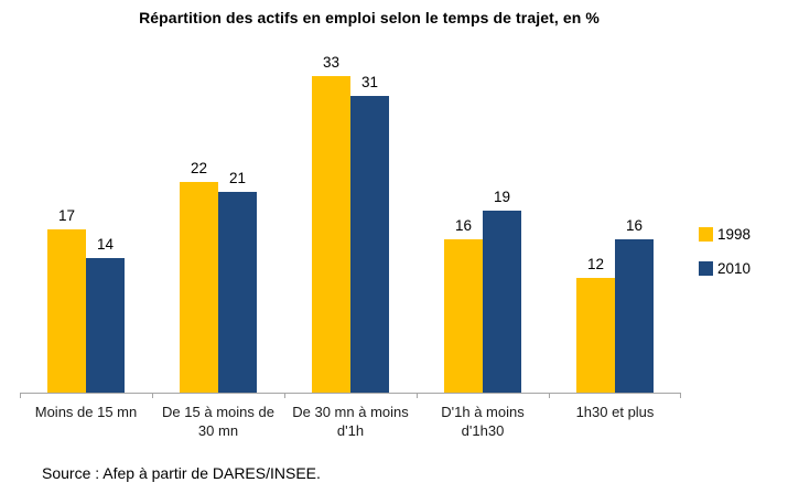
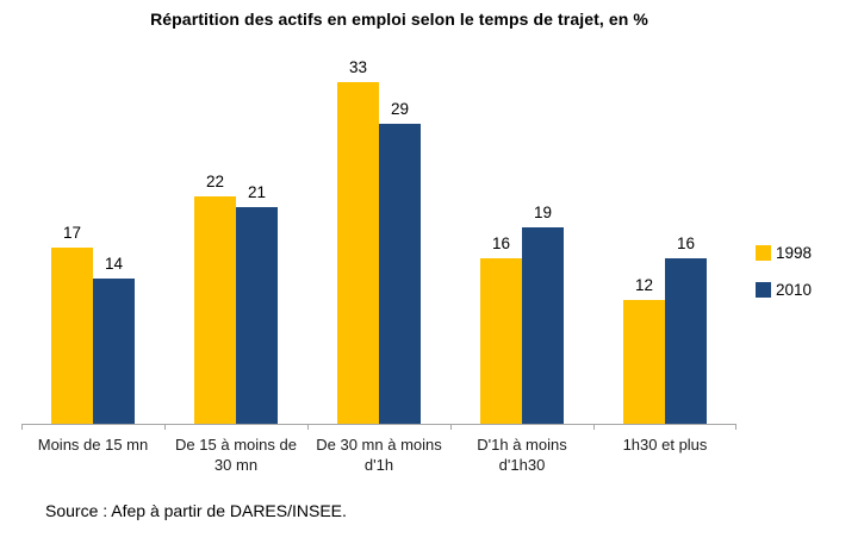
2010/De 30 mn à moins d'1h: 31 -> 29
